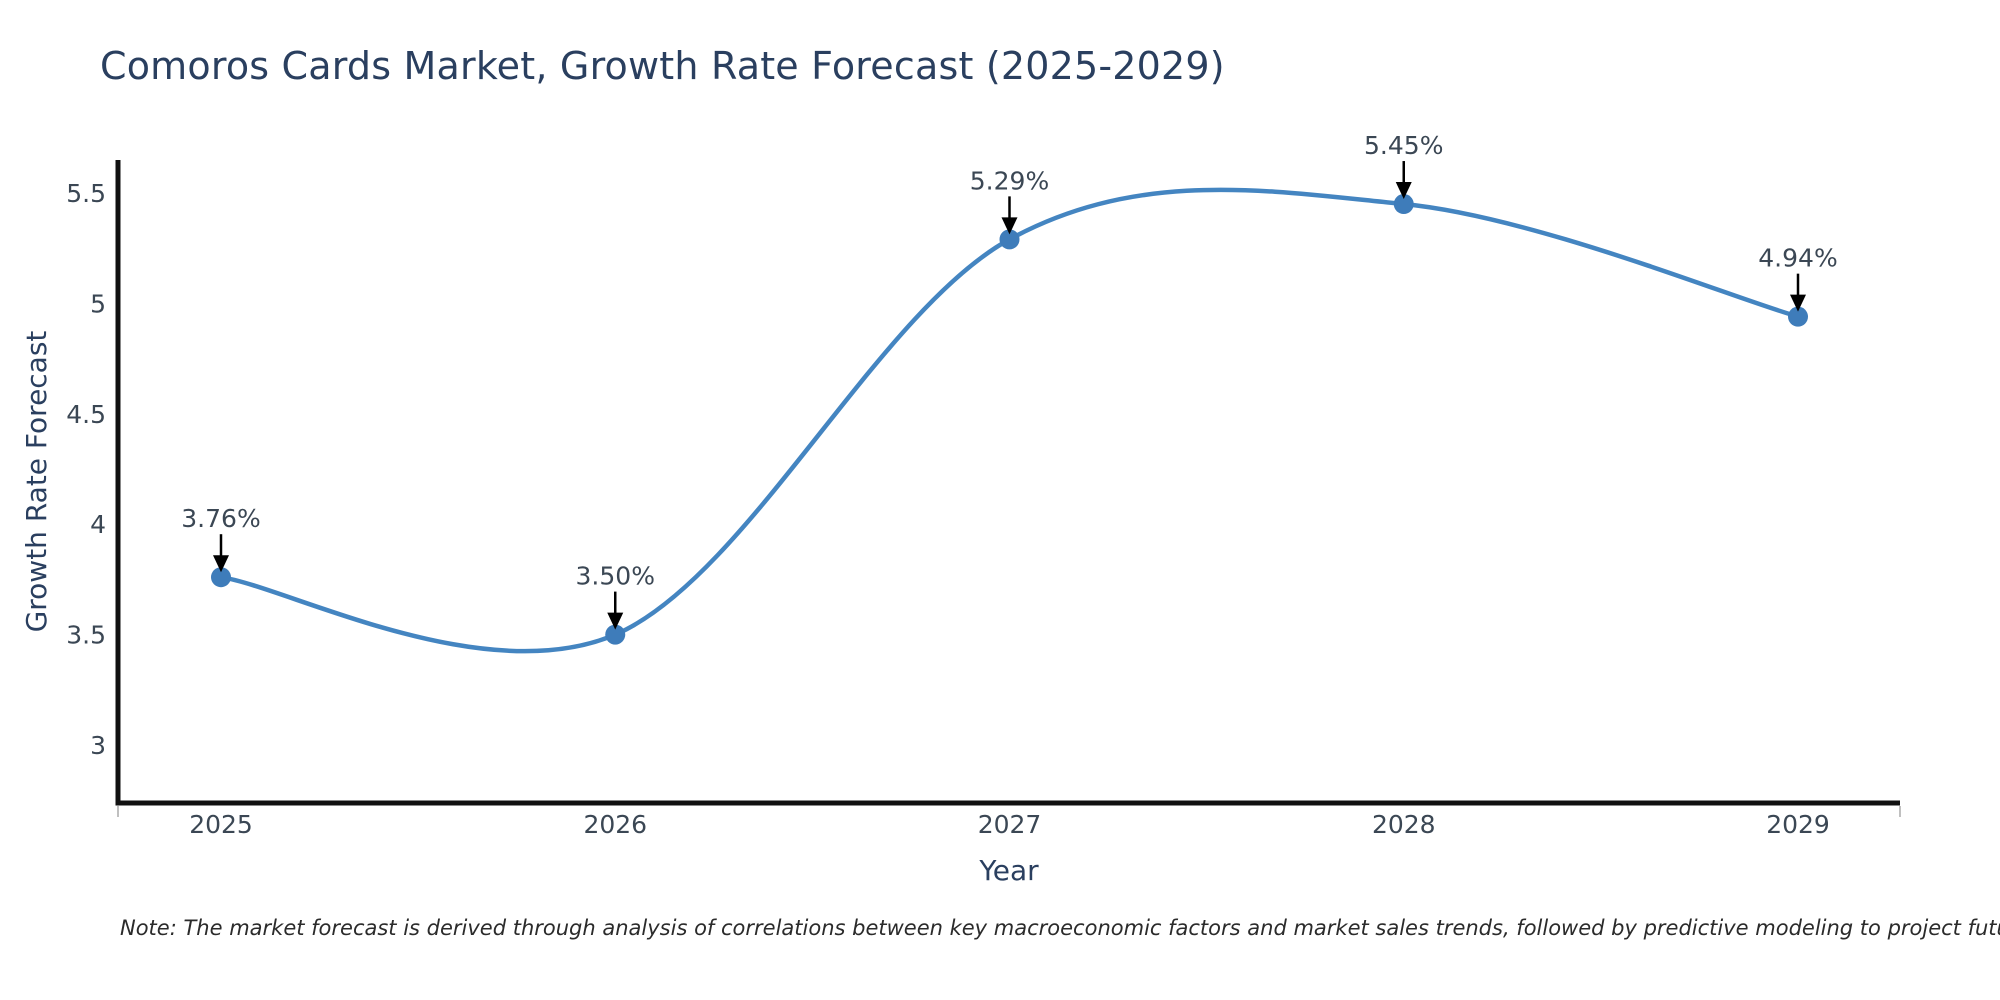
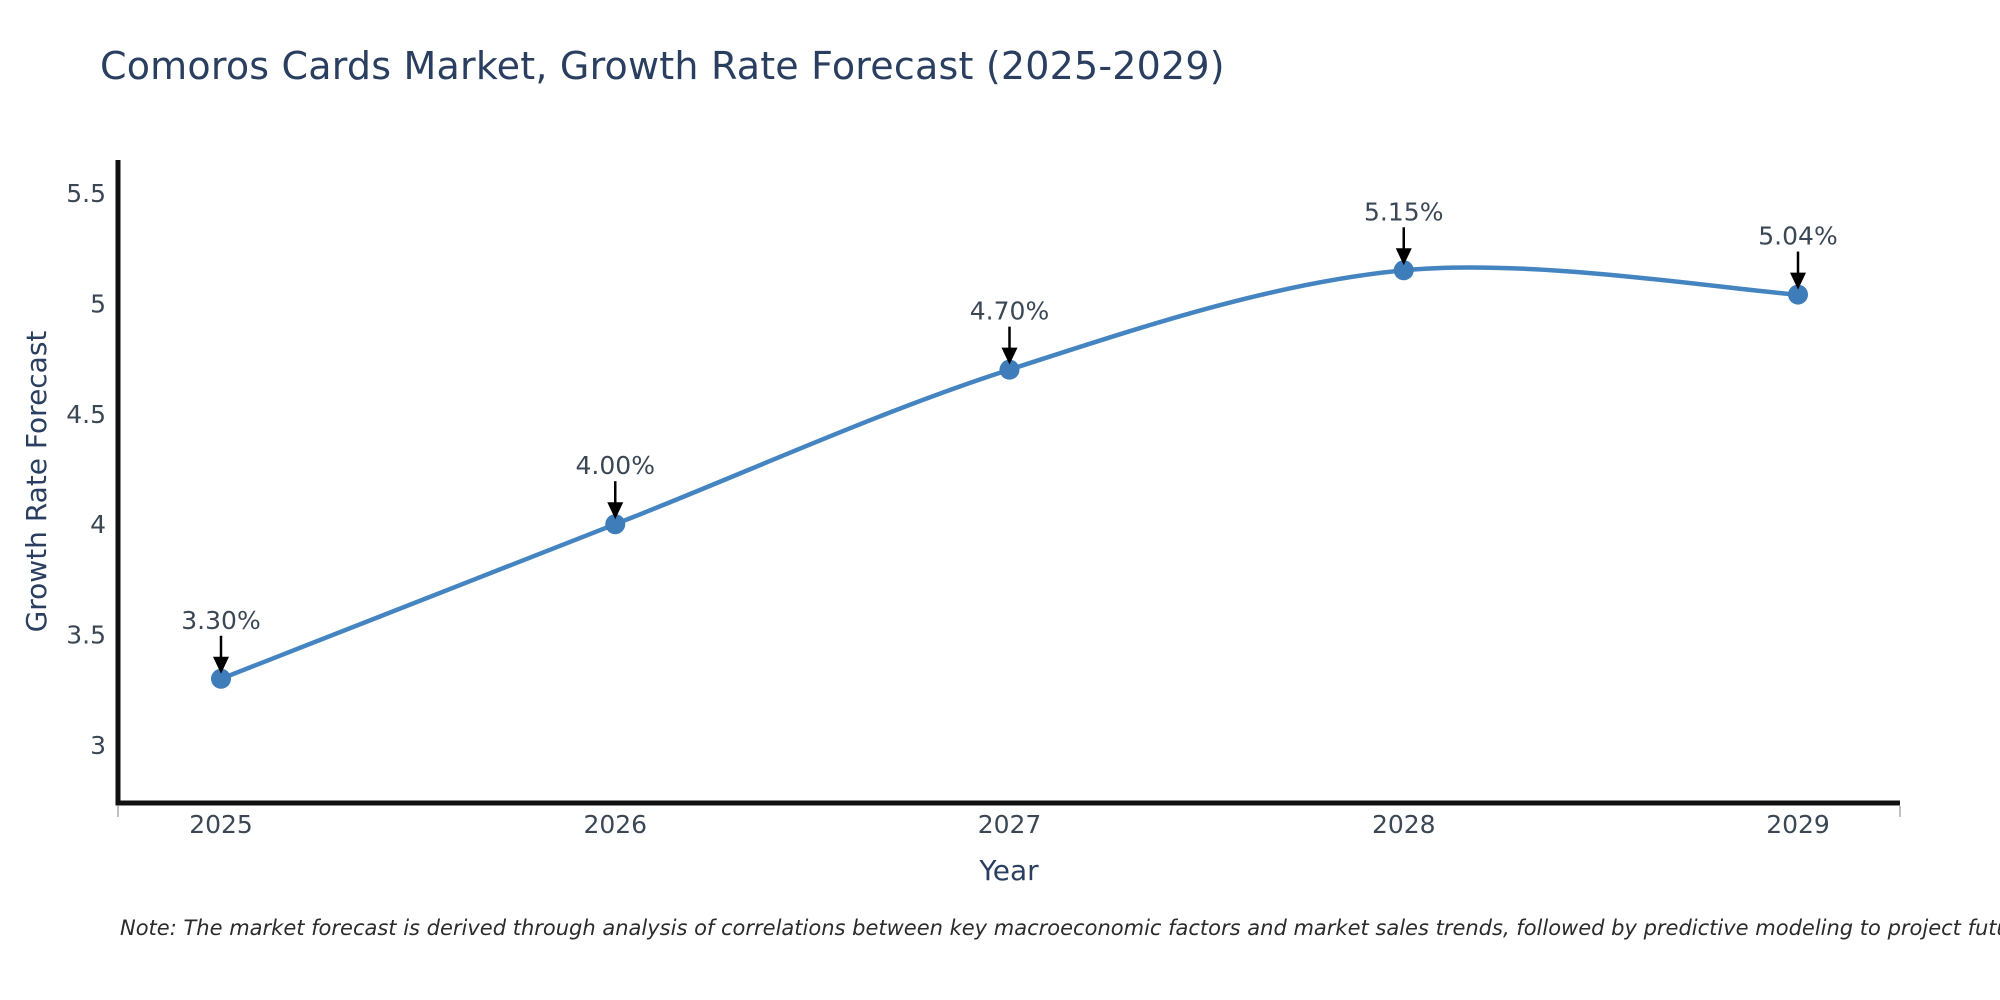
2025: 3.76% -> 3.30%
2026: 3.50% -> 4.00%
2027: 5.29% -> 4.70%
2028: 5.45% -> 5.15%
2029: 4.94% -> 5.04%
